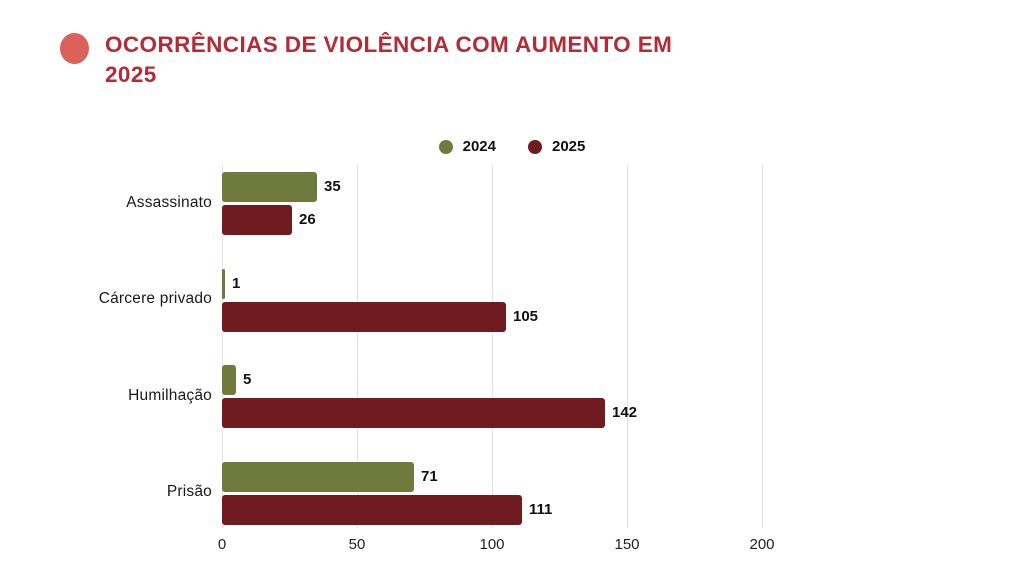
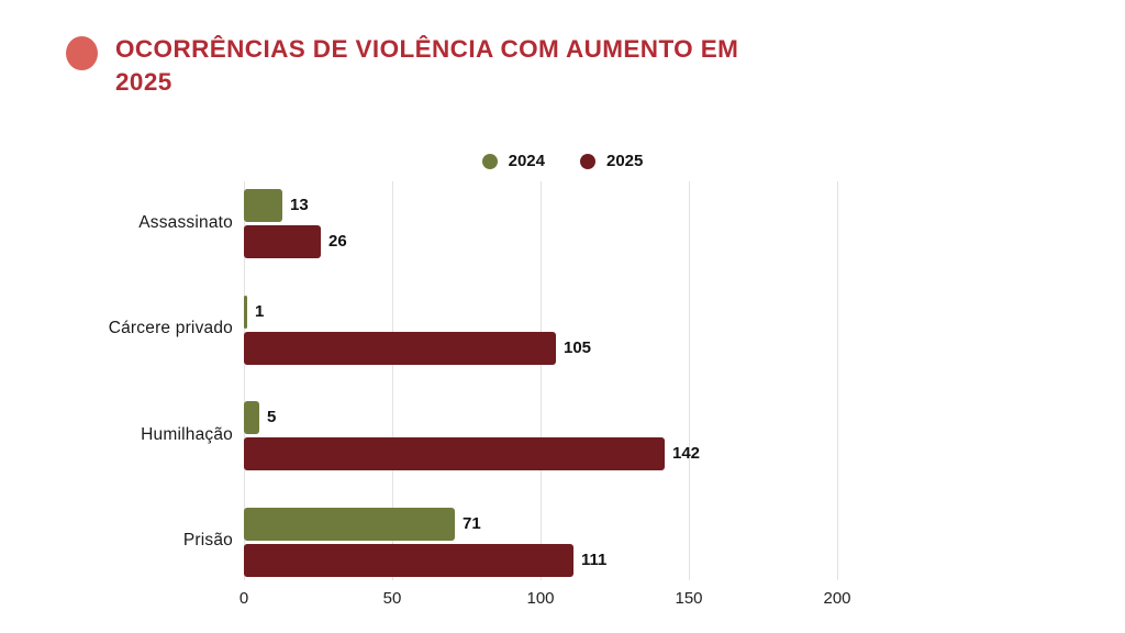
2024/Assassinato: 35 -> 13
